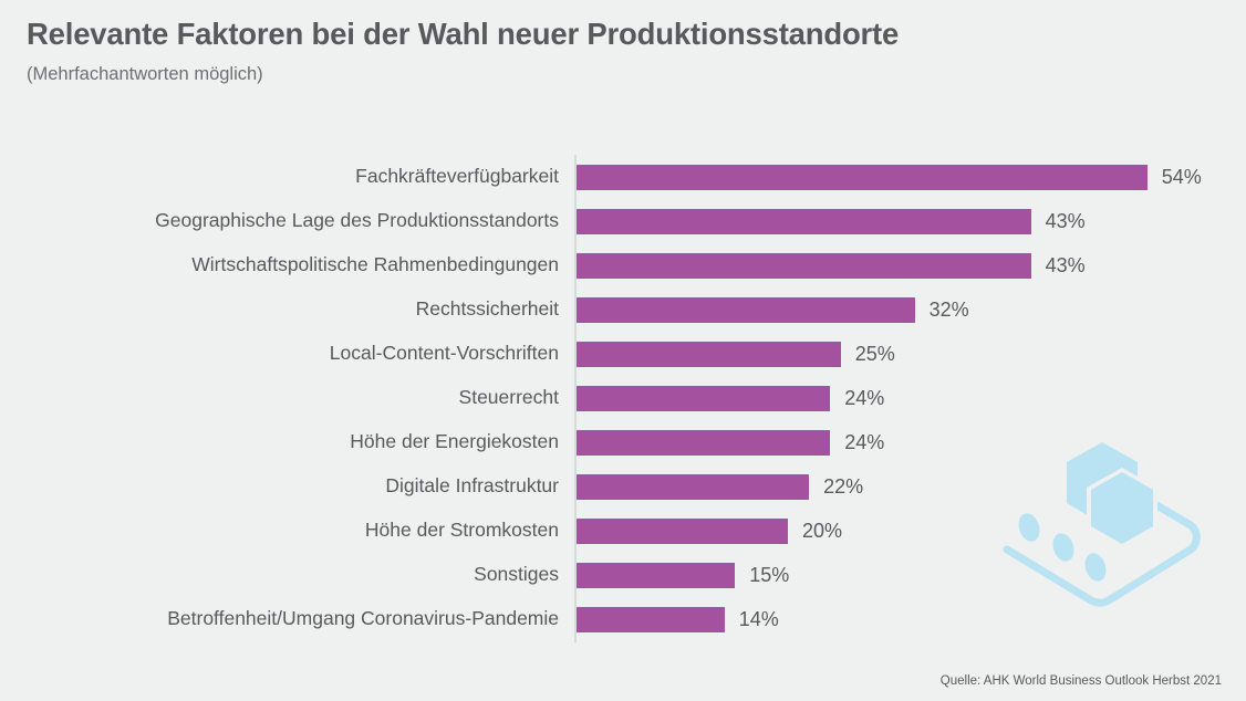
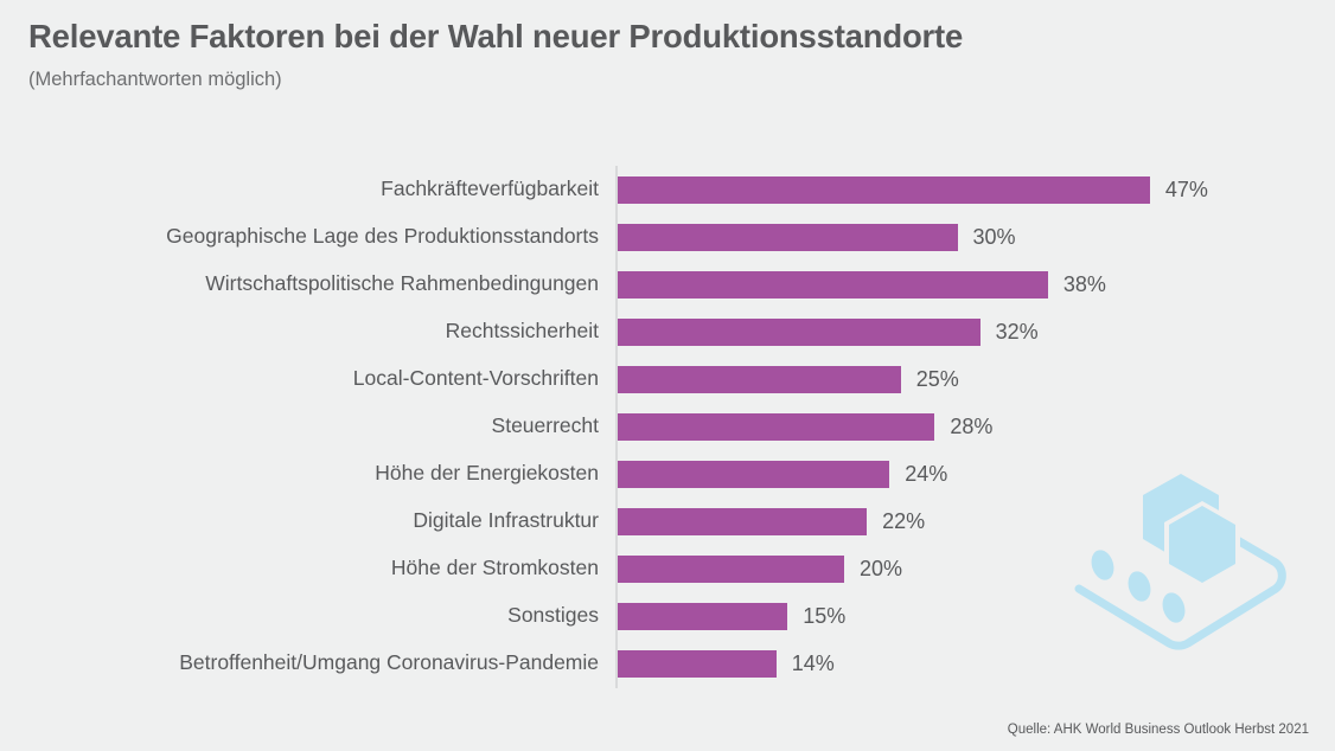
Fachkräfteverfügbarkeit: 54% -> 47%
Geographische Lage des Produktionsstandorts: 43% -> 30%
Wirtschaftspolitische Rahmenbedingungen: 43% -> 38%
Steuerrecht: 24% -> 28%
